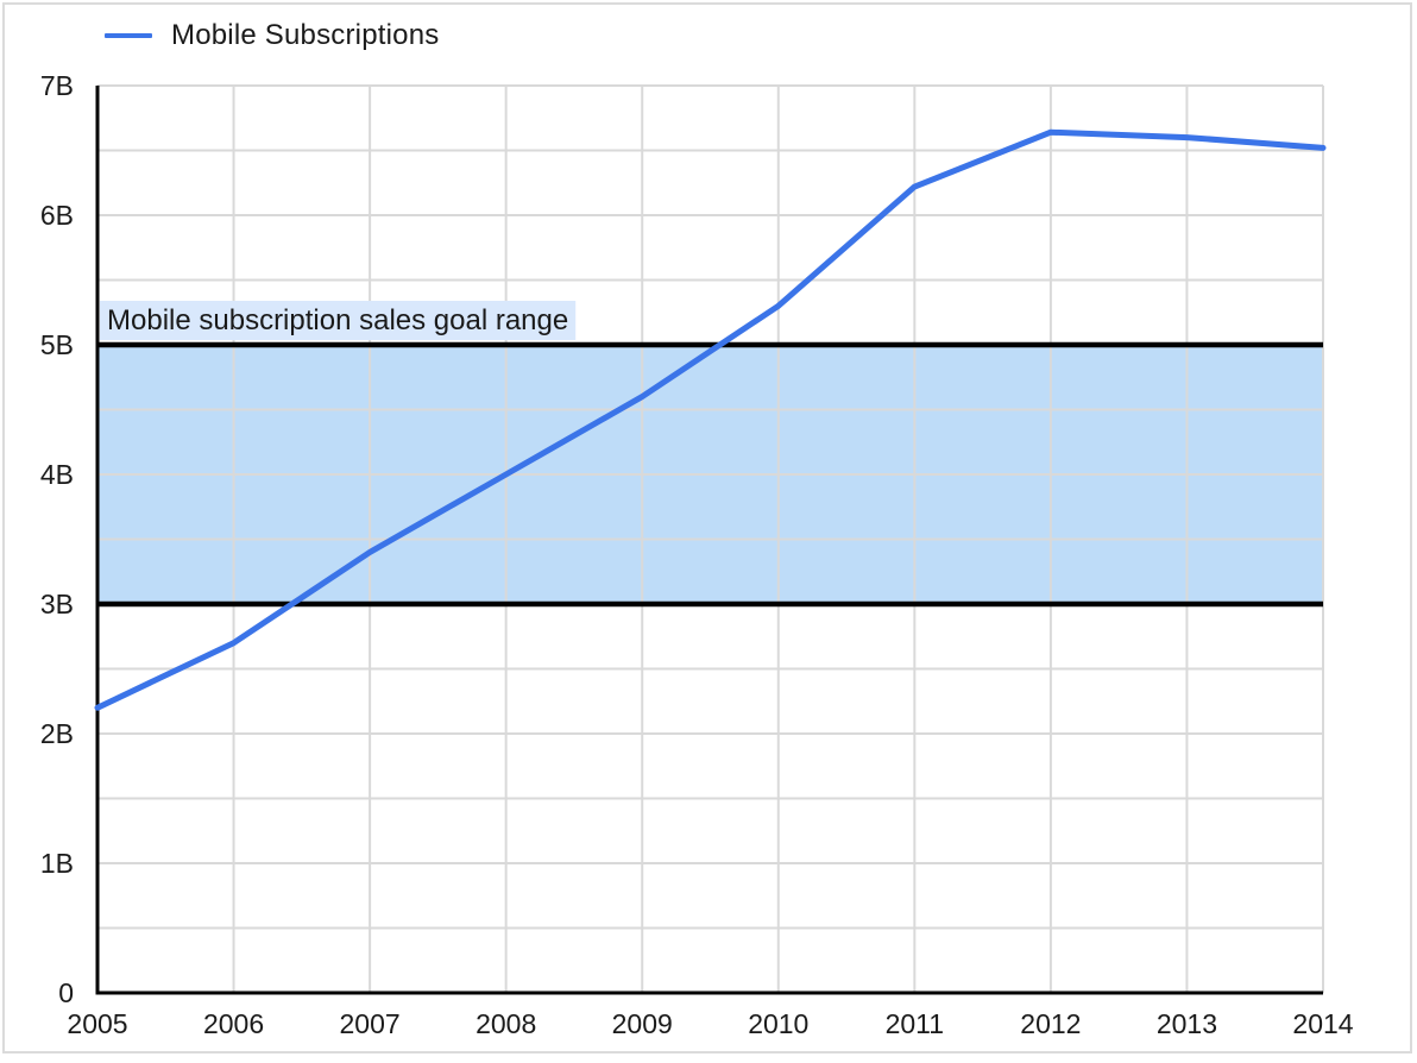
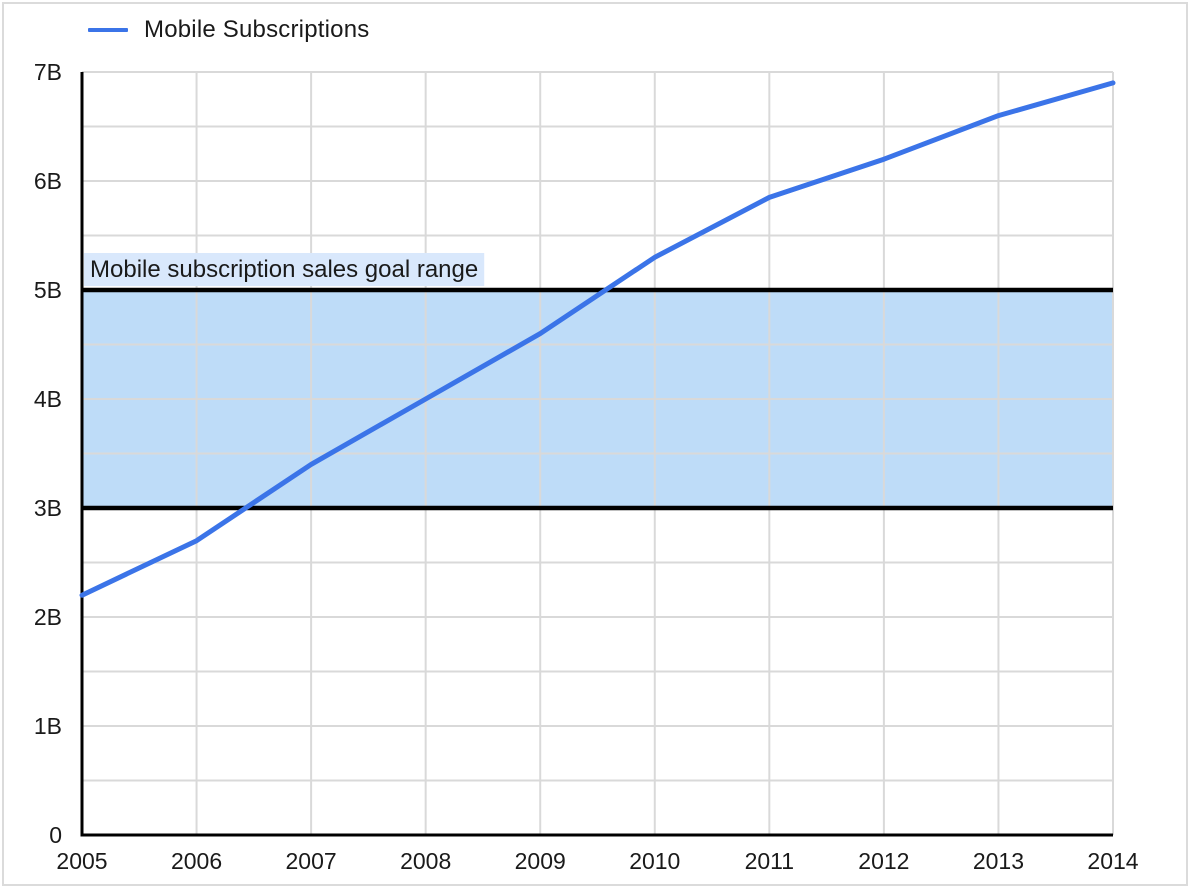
2011: 6.22B -> 5.85B
2012: 6.64B -> 6.20B
2014: 6.52B -> 6.90B
